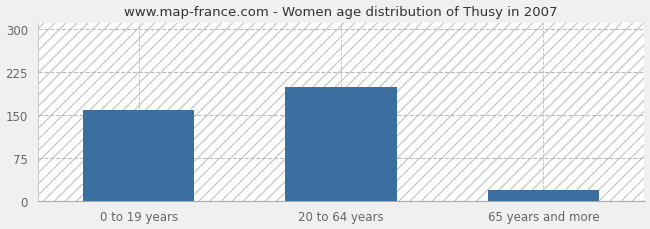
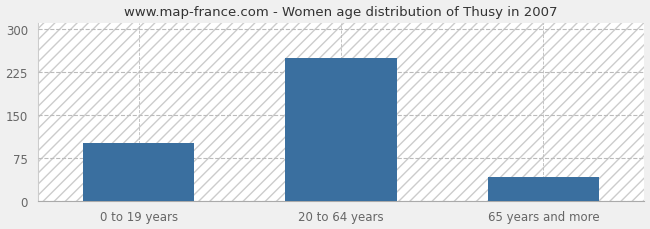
0 to 19 years: 158 -> 100
20 to 64 years: 198 -> 248
65 years and more: 18 -> 42
